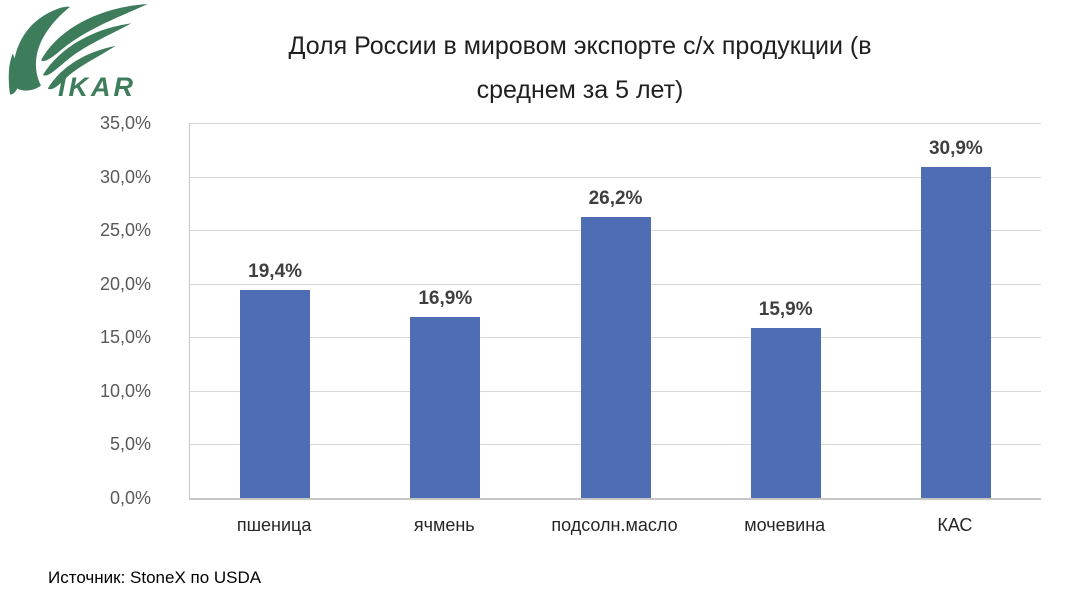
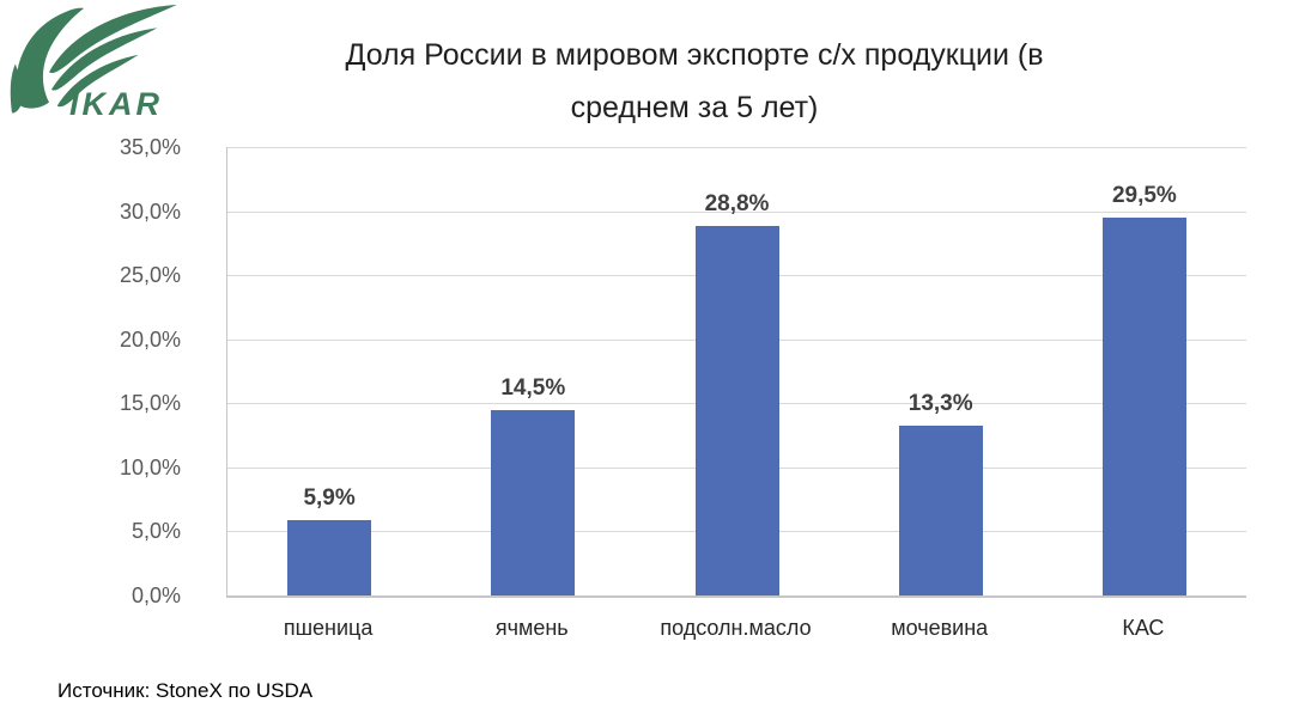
пшеница: 19,4% -> 5,9%
ячмень: 16,9% -> 14,5%
подсолн.масло: 26,2% -> 28,8%
мочевина: 15,9% -> 13,3%
КАС: 30,9% -> 29,5%
